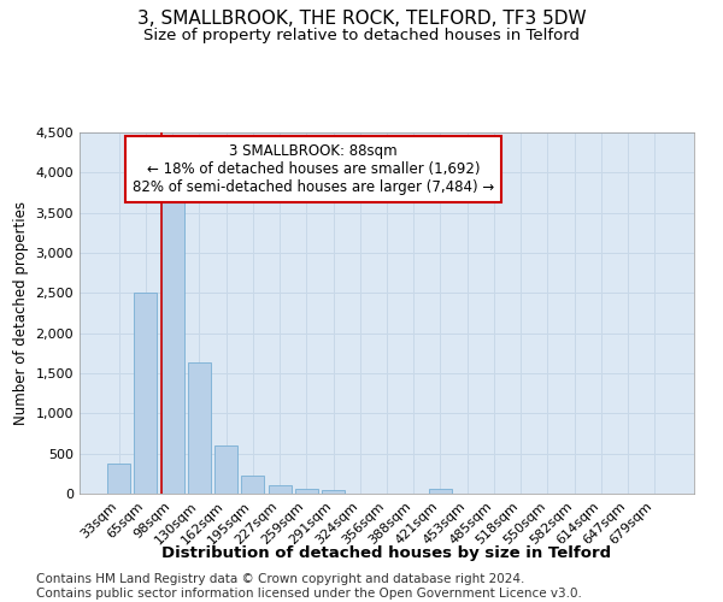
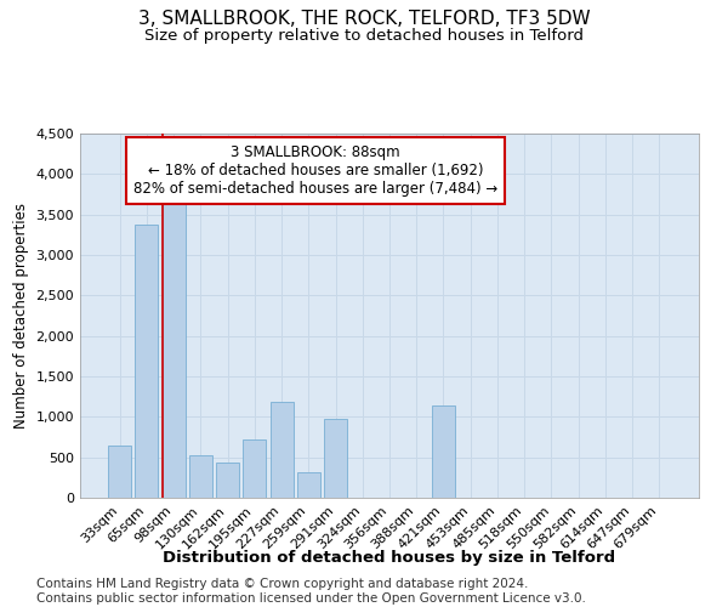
33sqm: 370 -> 640
65sqm: 2,500 -> 3,380
130sqm: 1,640 -> 520
162sqm: 600 -> 440
195sqm: 230 -> 720
227sqm: 100 -> 1,180
259sqm: 60 -> 320
291sqm: 40 -> 980
421sqm: 60 -> 1,140
